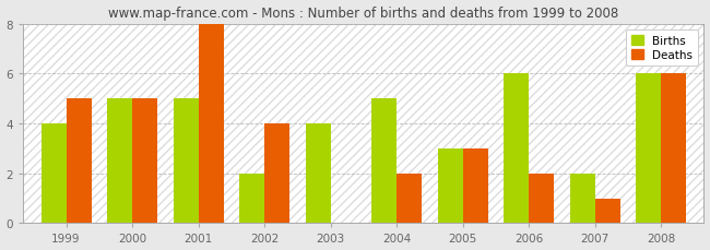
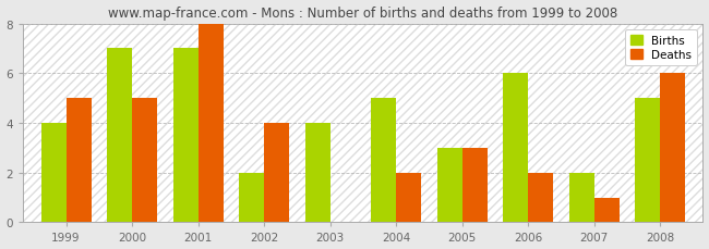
Births/2000: 5 -> 7
Births/2001: 5 -> 7
Births/2008: 6 -> 5
